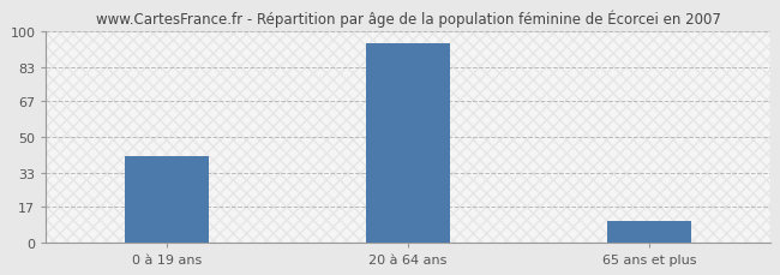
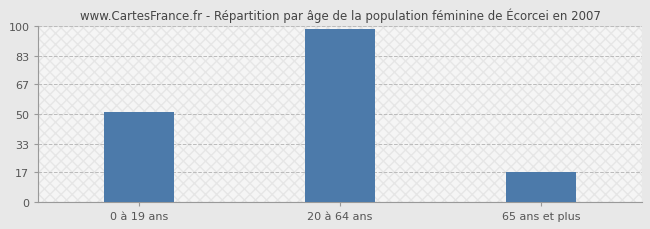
0 à 19 ans: 41 -> 51
20 à 64 ans: 94 -> 98
65 ans et plus: 10 -> 17
